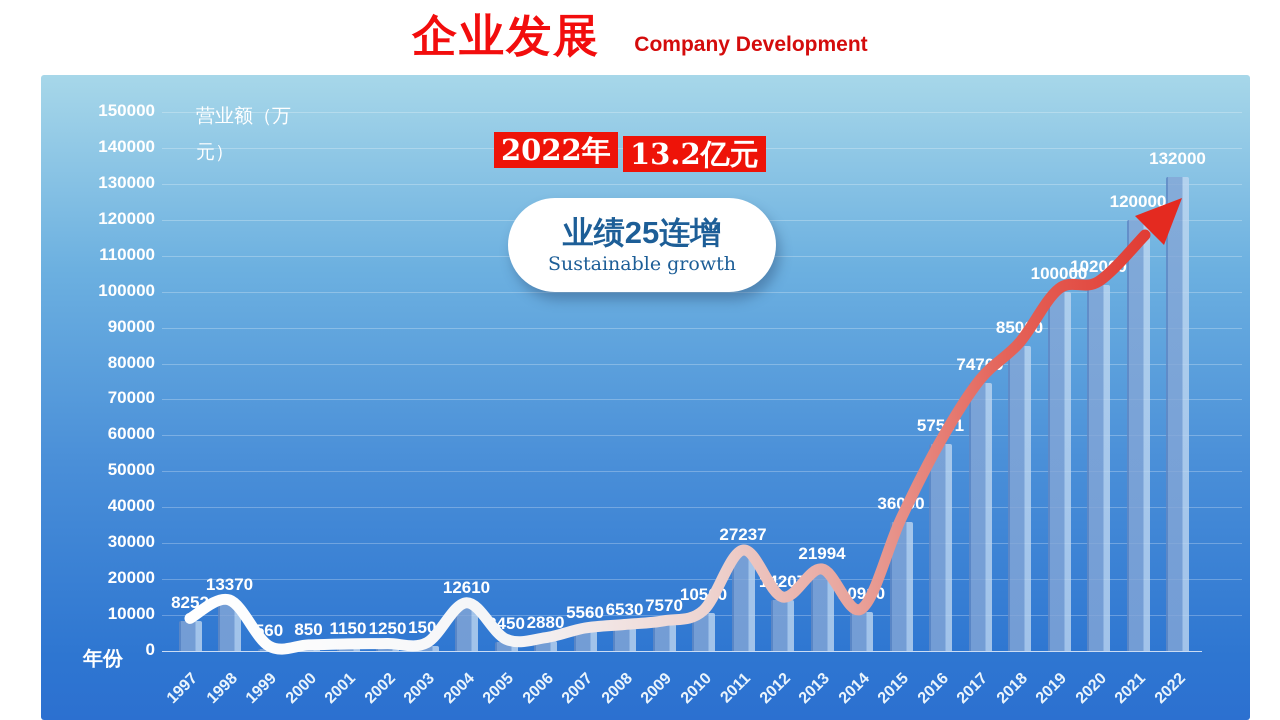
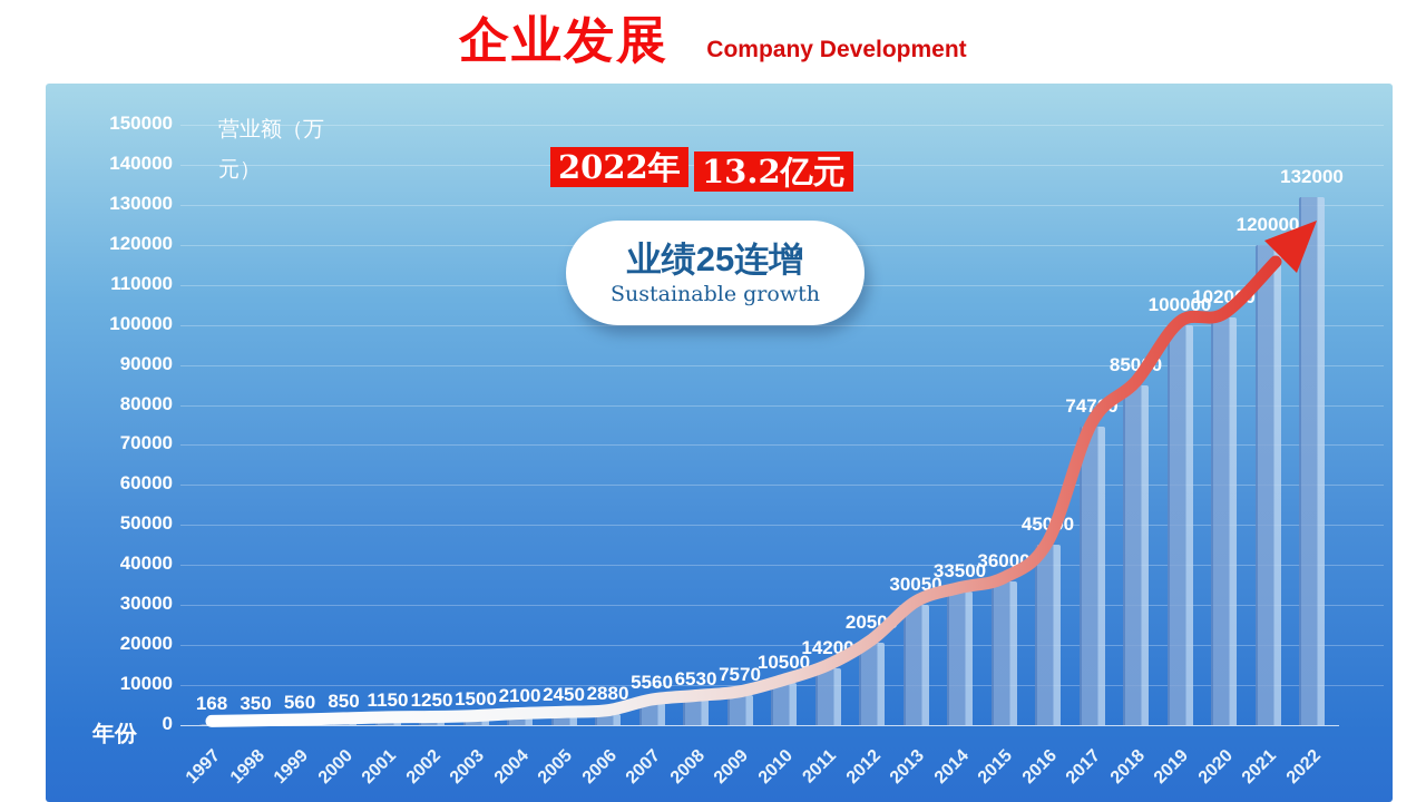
1997: 8252 -> 168
1998: 13370 -> 350
2004: 12610 -> 2100
2011: 27237 -> 14200
2012: 14207 -> 20500
2013: 21994 -> 30050
2014: 10910 -> 33500
2016: 57581 -> 45000
